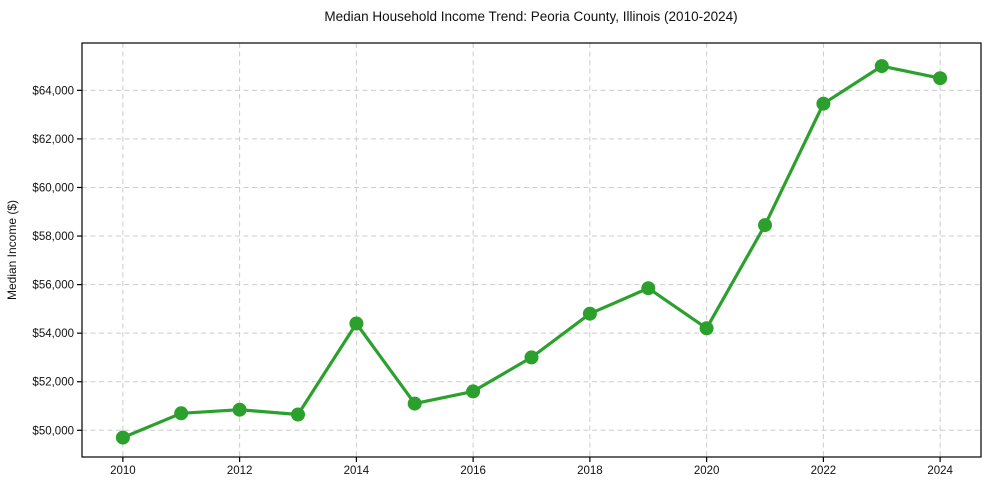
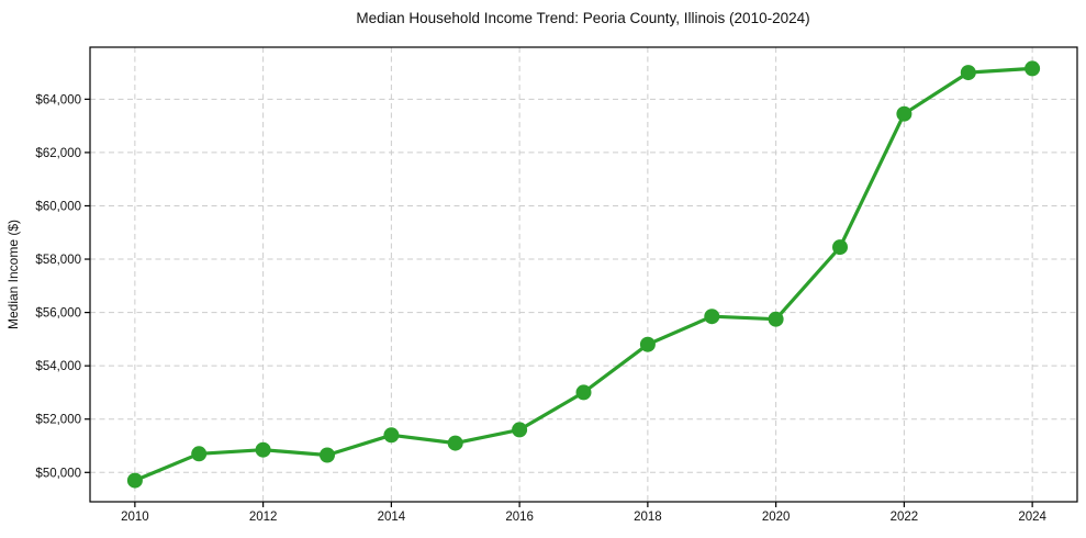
2014: $54400 -> $51400
2020: $54200 -> $55800
2024: $64500 -> $65200
